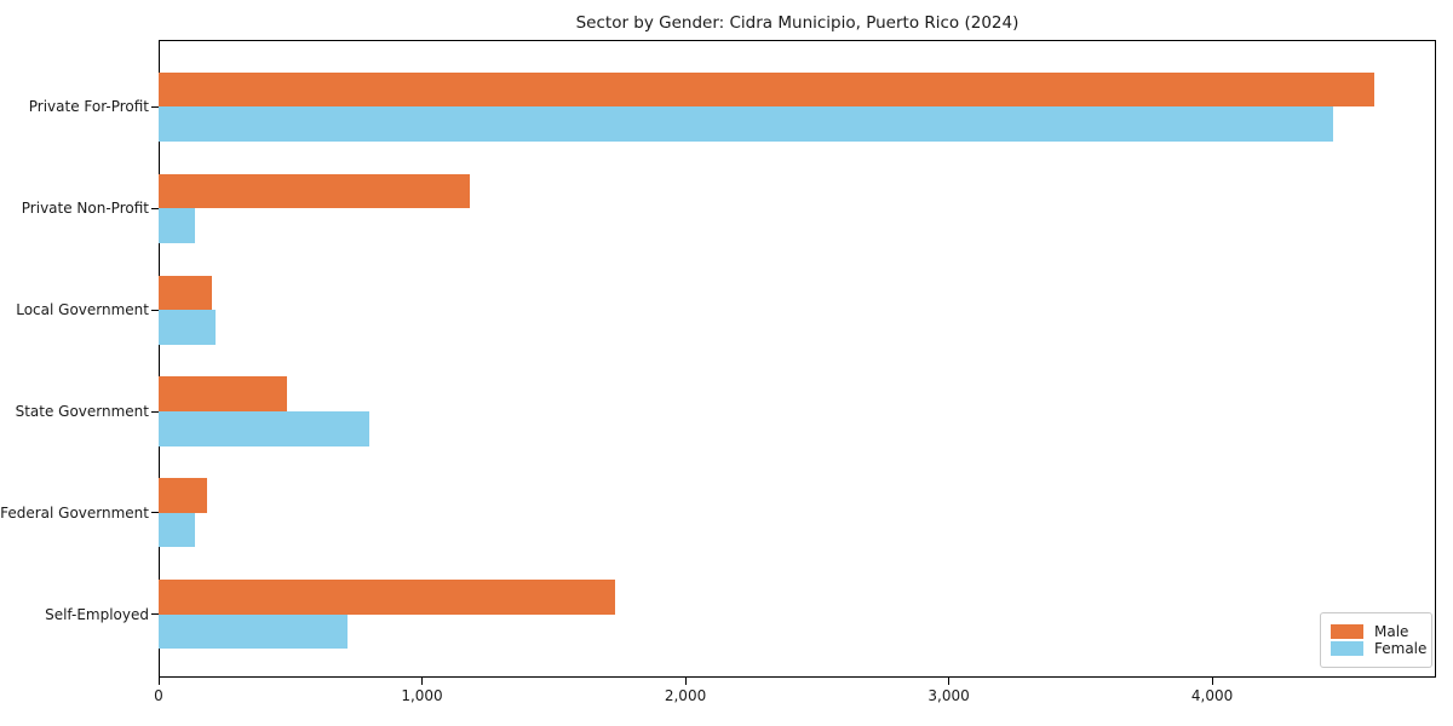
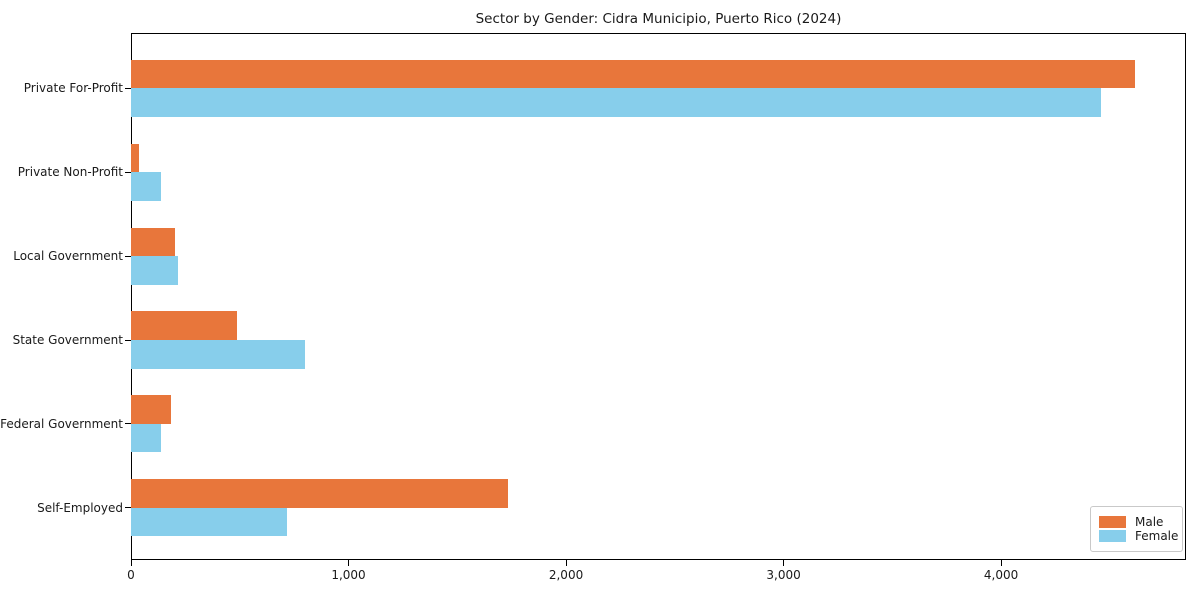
Male/Private Non-Profit: 1180 -> 40
